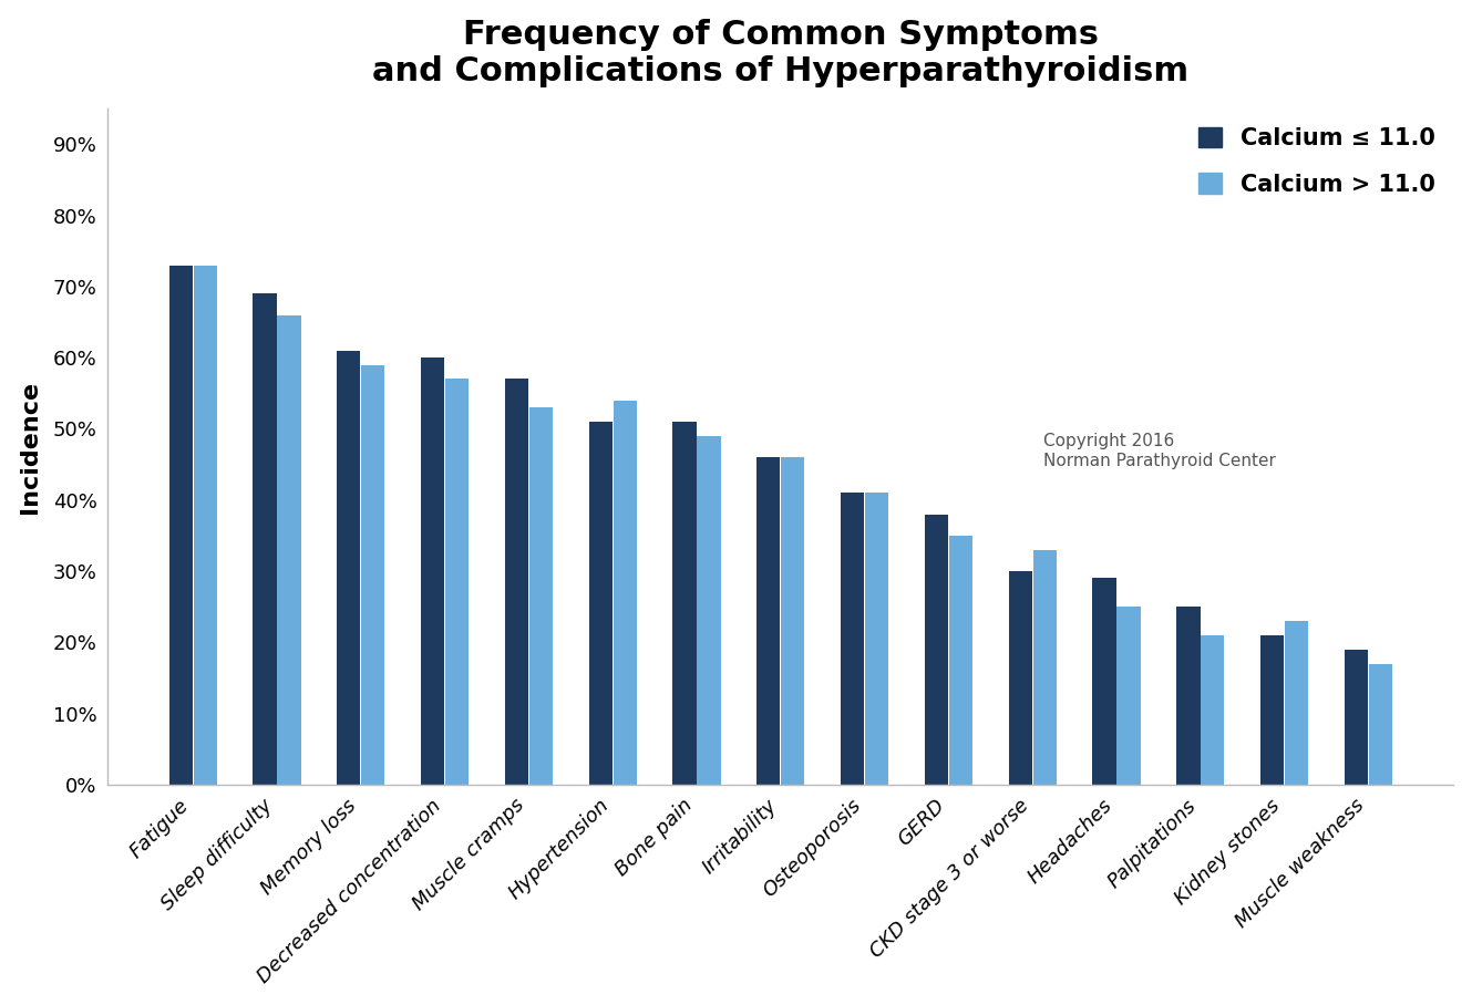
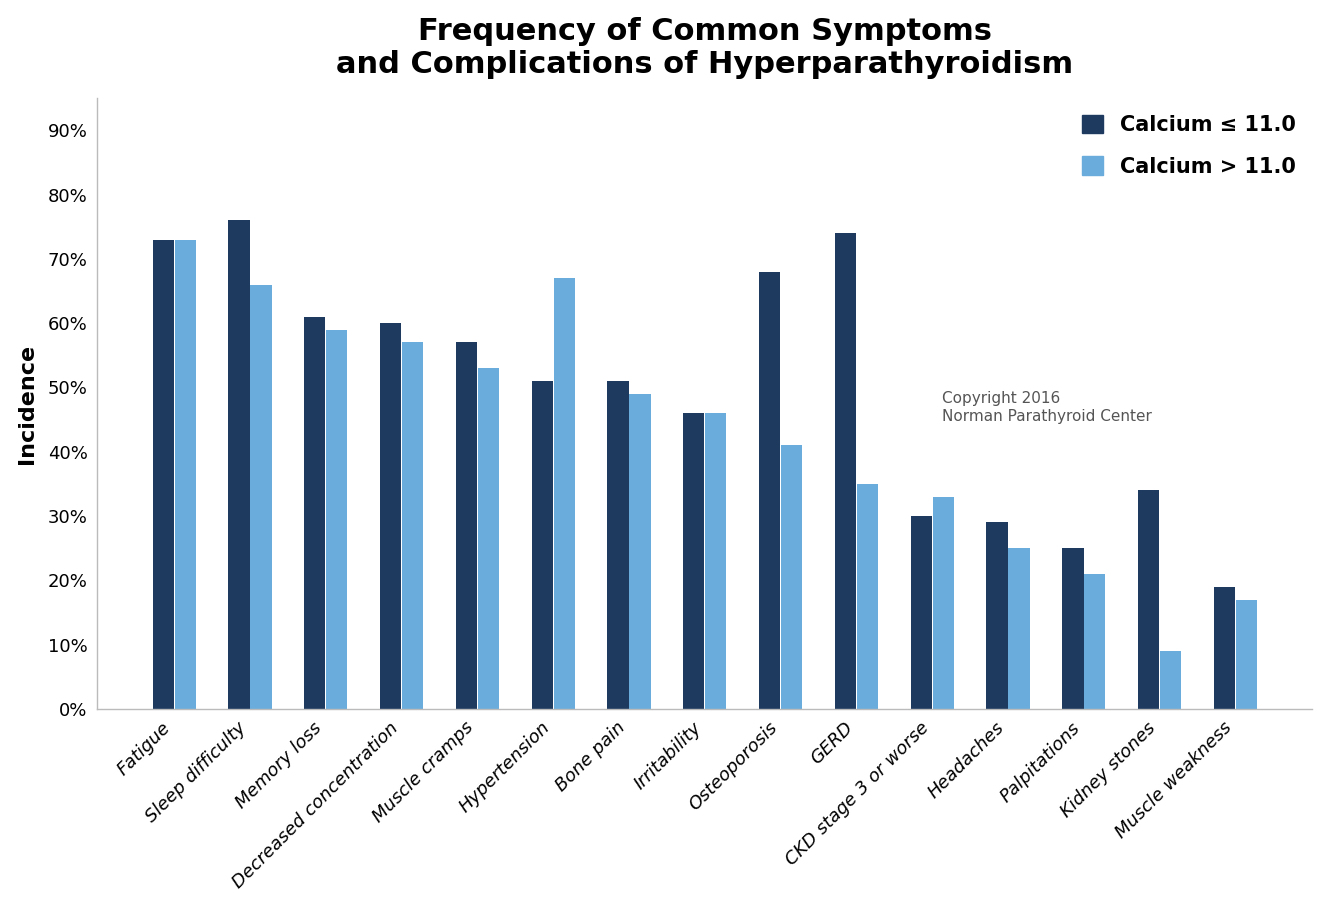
Calcium ≤ 11.0/Sleep difficulty: 69% -> 76%
Calcium > 11.0/Hypertension: 54% -> 67%
Calcium ≤ 11.0/Osteoporosis: 41% -> 68%
Calcium ≤ 11.0/GERD: 38% -> 74%
Calcium ≤ 11.0/Kidney stones: 21% -> 34%
Calcium > 11.0/Kidney stones: 23% -> 9%
